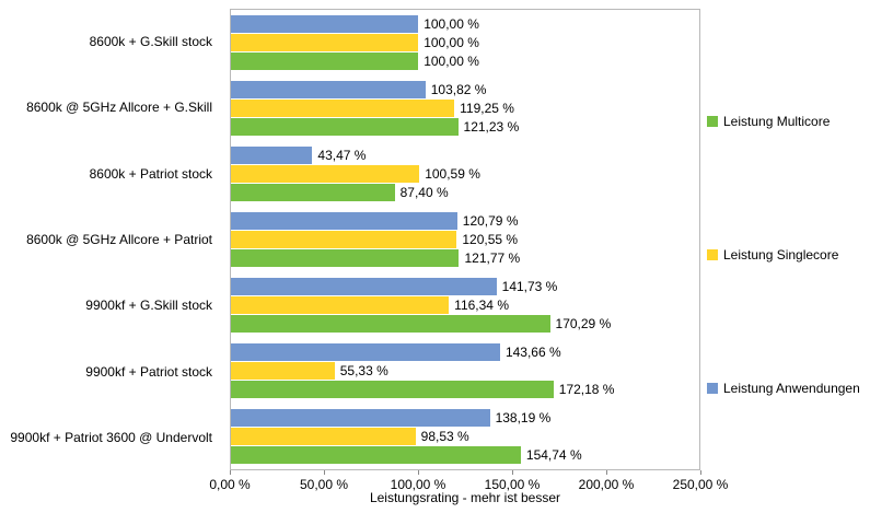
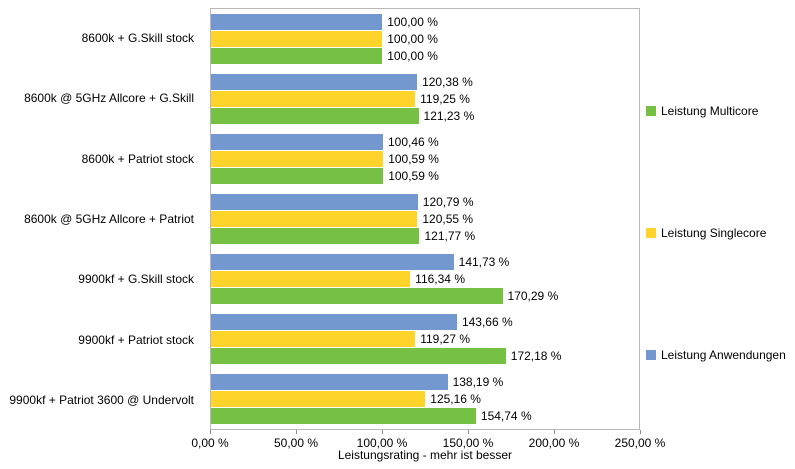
Leistung Anwendungen/8600k @ 5GHz Allcore + G.Skill: 103,82 -> 120,38
Leistung Anwendungen/8600k + Patriot stock: 43,47 -> 100,46
Leistung Multicore/8600k + Patriot stock: 87,40 -> 100,59
Leistung Singlecore/9900kf + Patriot stock: 55,33 -> 119,27
Leistung Singlecore/9900kf + Patriot 3600 @ Undervolt: 98,53 -> 125,16
